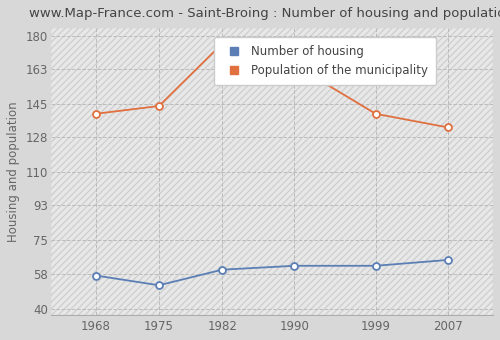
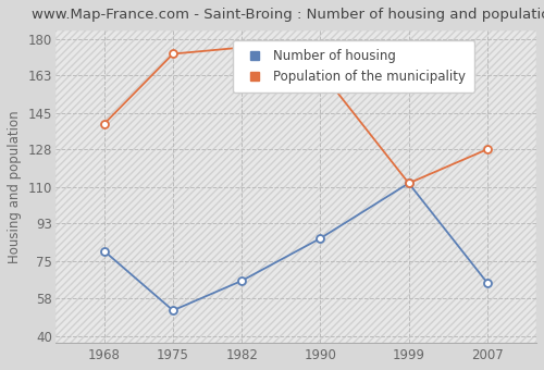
Number of housing/1968: 57 -> 80
Population of the municipality/1975: 144 -> 173
Number of housing/1982: 60 -> 66
Number of housing/1990: 62 -> 86
Number of housing/1999: 62 -> 112
Population of the municipality/1999: 140 -> 112
Population of the municipality/2007: 133 -> 128
